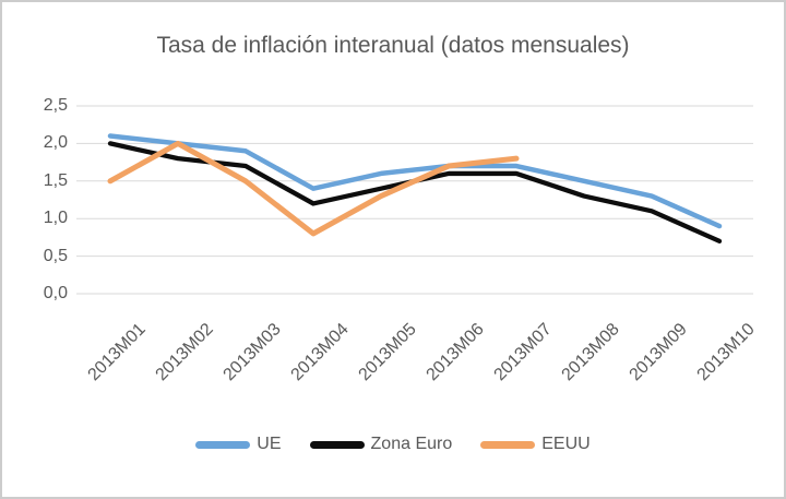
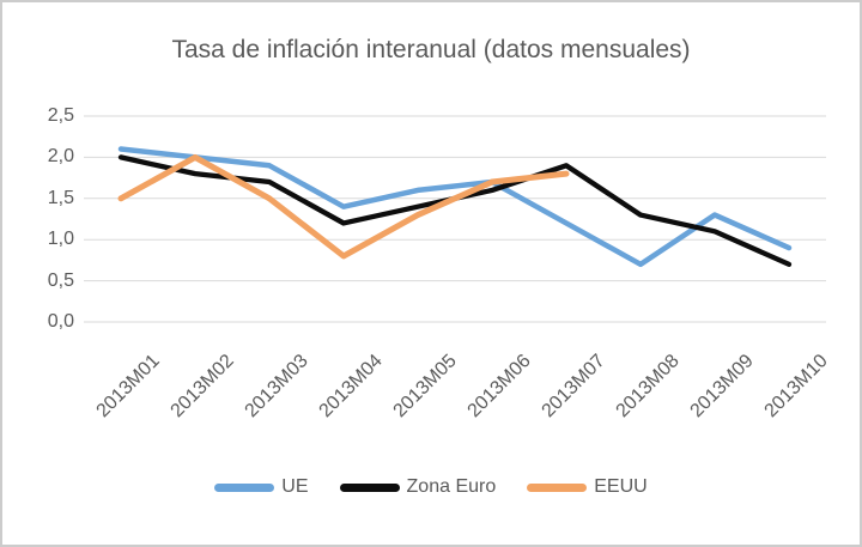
UE/2013M07: 1,7 -> 1,2
Zona Euro/2013M07: 1,6 -> 1,9
UE/2013M08: 1,5 -> 0,7
